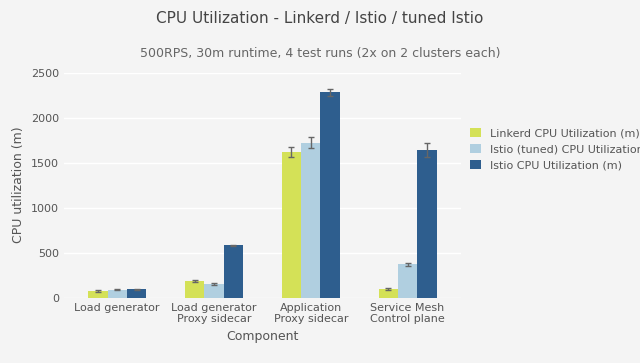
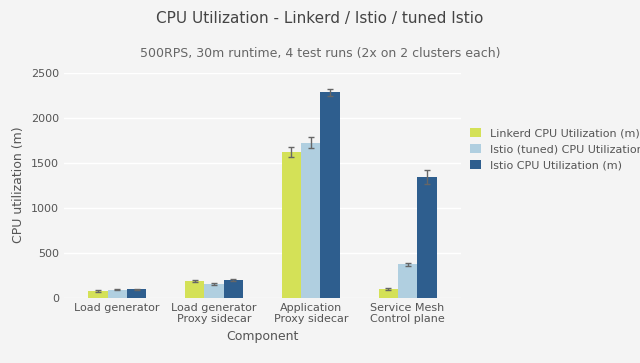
Istio CPU Utilization (m)/Load generator Proxy sidecar: 580 -> 190
Istio CPU Utilization (m)/Service Mesh Control plane: 1640 -> 1340
